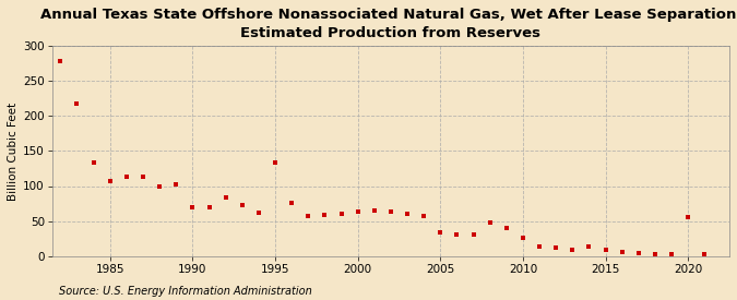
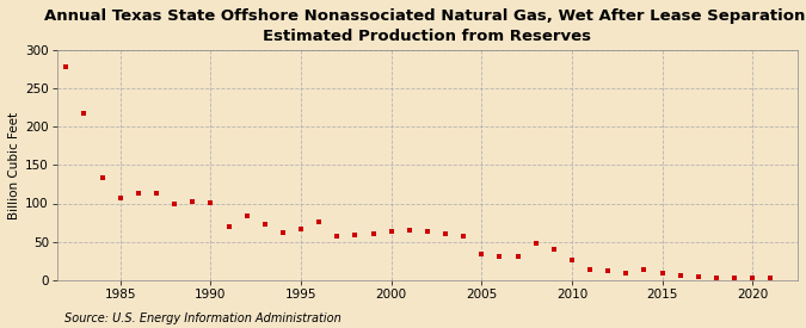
1990: 70 -> 101
1995: 134 -> 67
2020: 56 -> 2
